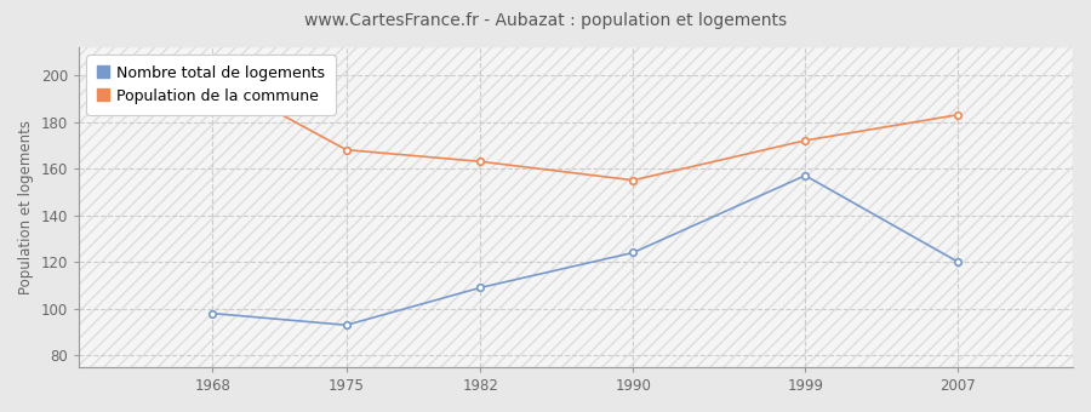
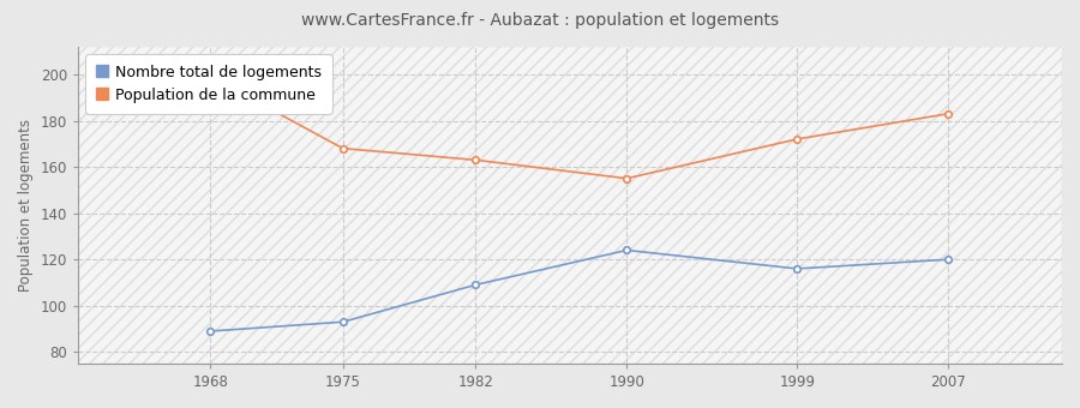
Nombre total de logements/1968: 98 -> 89
Nombre total de logements/1999: 157 -> 116
